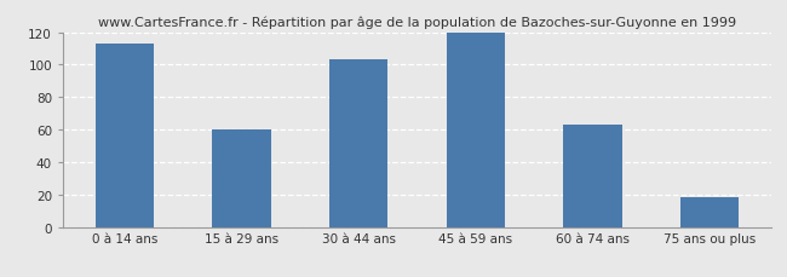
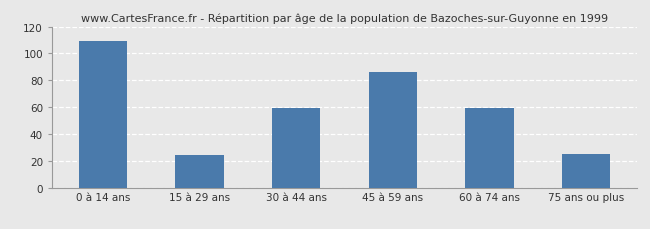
0 à 14 ans: 113 -> 109
15 à 29 ans: 60 -> 24
30 à 44 ans: 103 -> 59
45 à 59 ans: 120 -> 86
60 à 74 ans: 63 -> 59
75 ans ou plus: 18 -> 25
